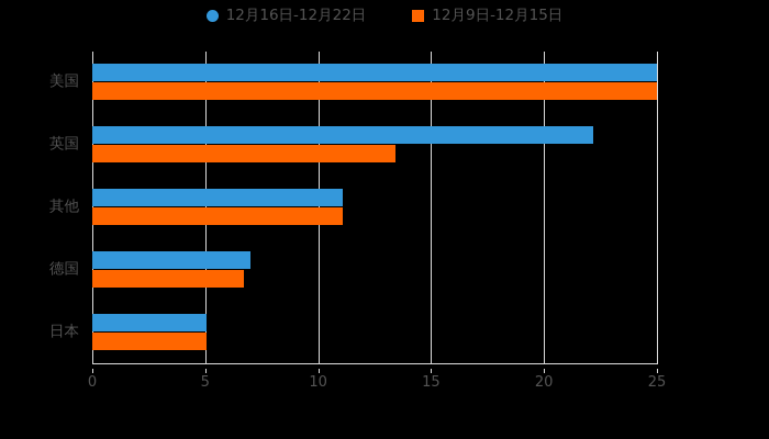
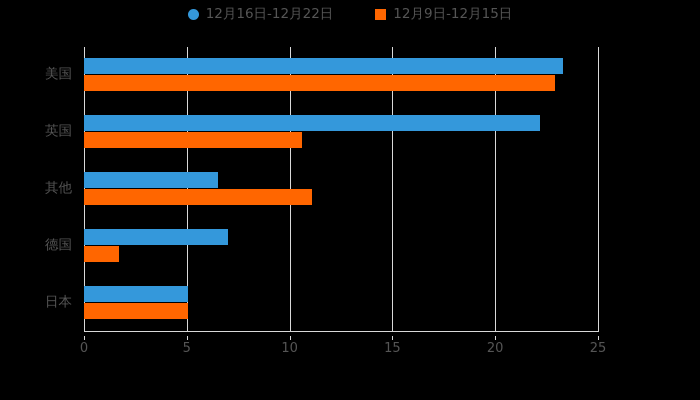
12月16日-12月22日/美国: 25.0 -> 23.3
12月9日-12月15日/美国: 25.0 -> 22.9
12月9日-12月15日/英国: 13.4 -> 10.6
12月16日-12月22日/其他: 11.1 -> 6.5
12月9日-12月15日/德国: 6.7 -> 1.7
